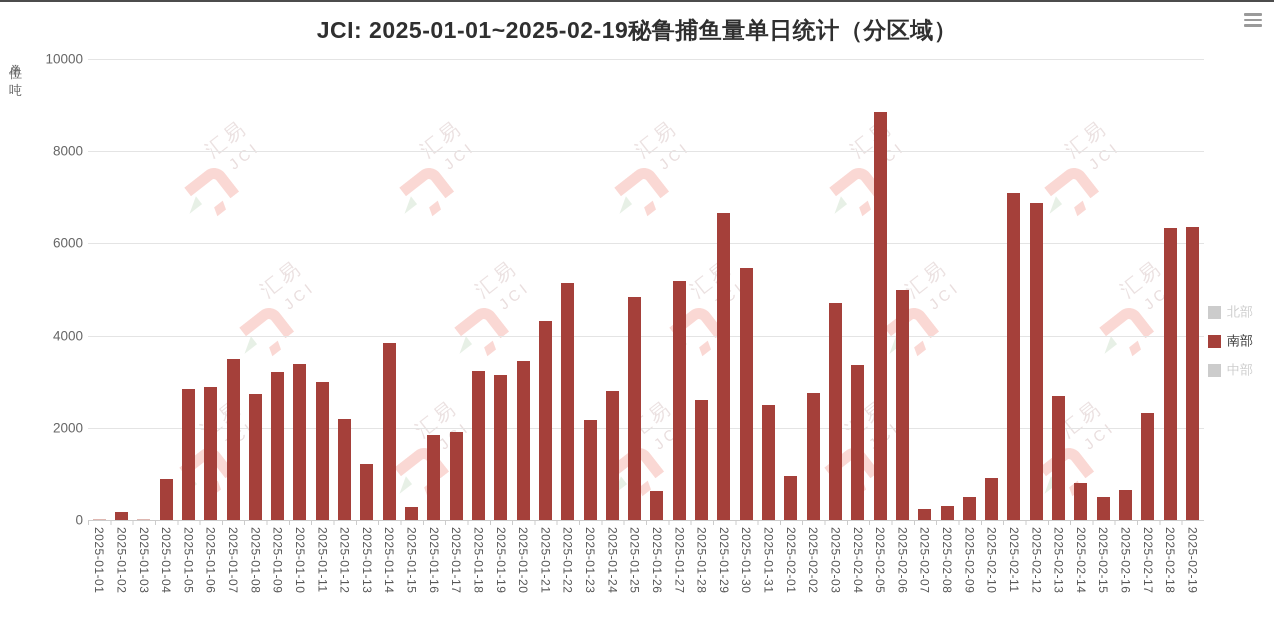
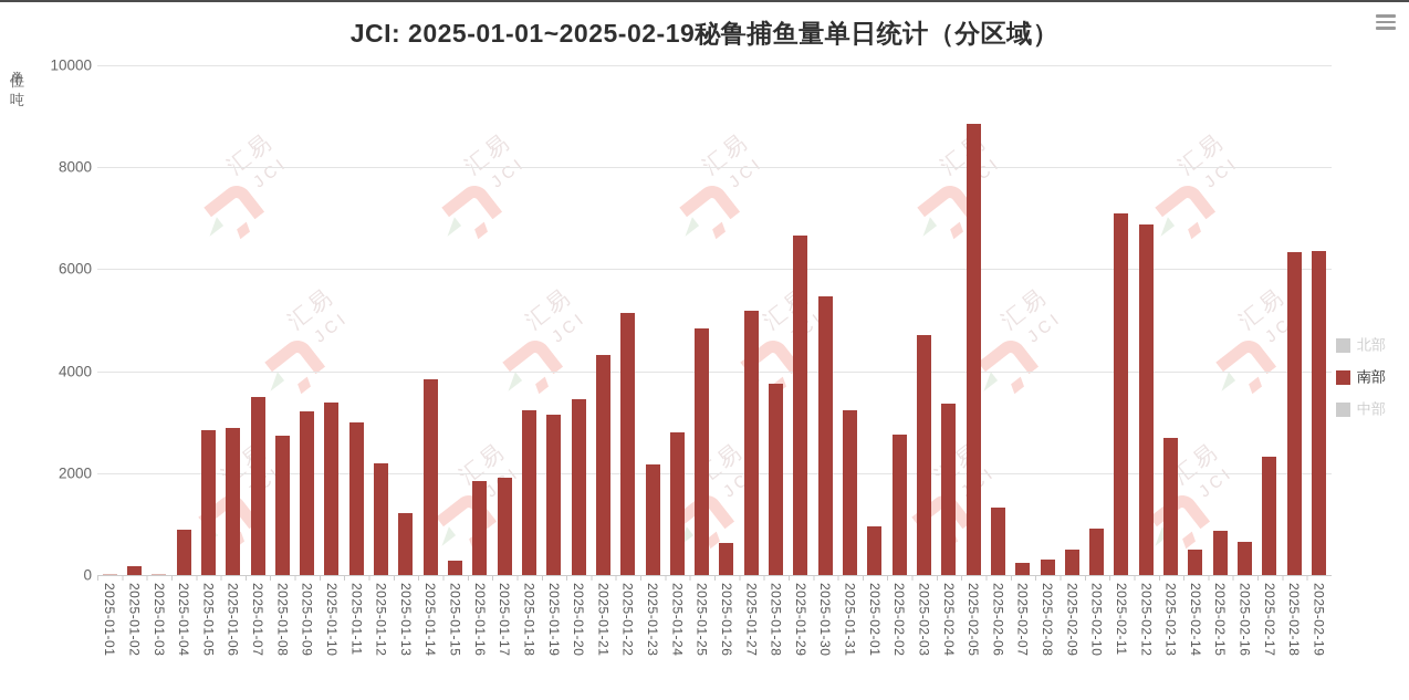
2025-01-28: 2600 -> 3800
2025-01-31: 2500 -> 3200
2025-02-06: 5000 -> 1300
2025-02-14: 800 -> 500
2025-02-15: 500 -> 900
